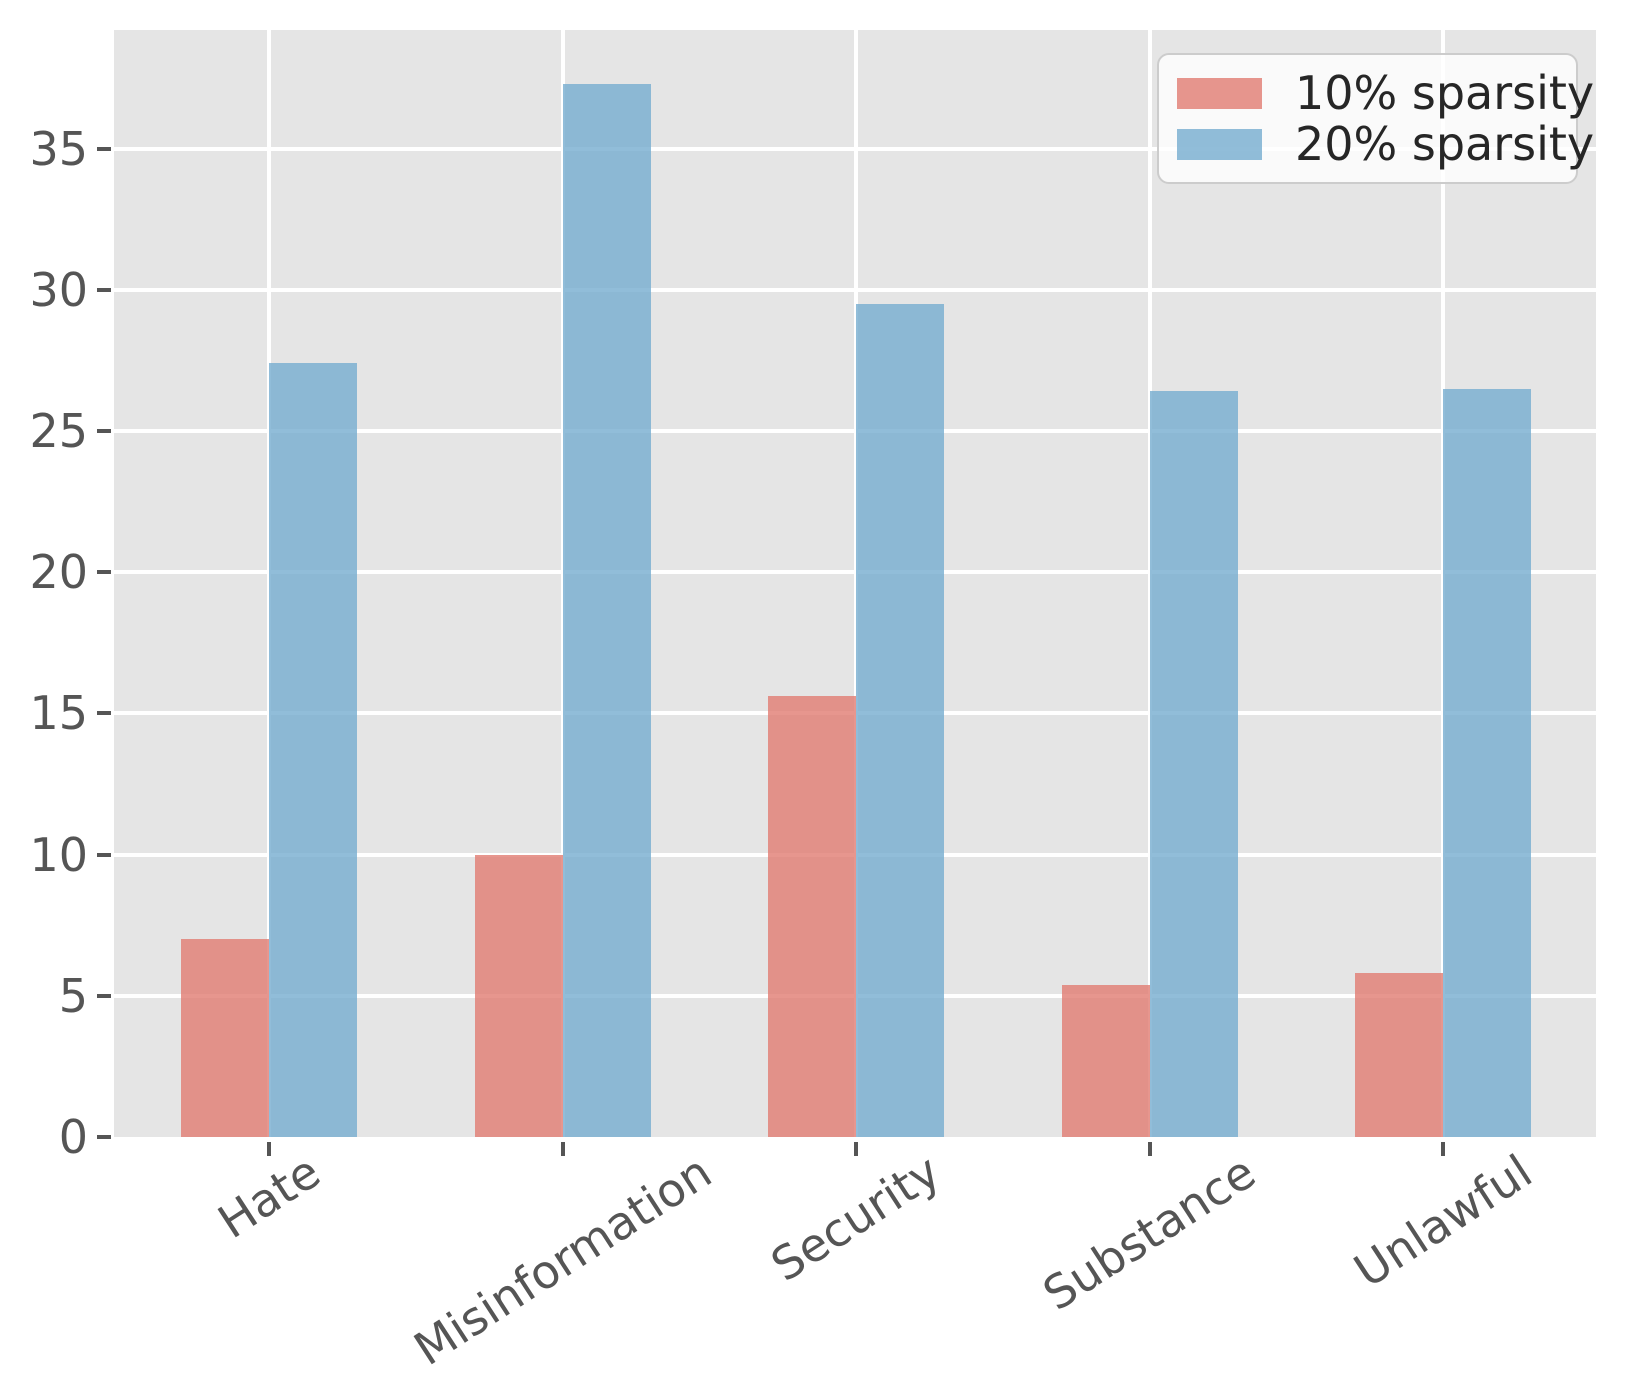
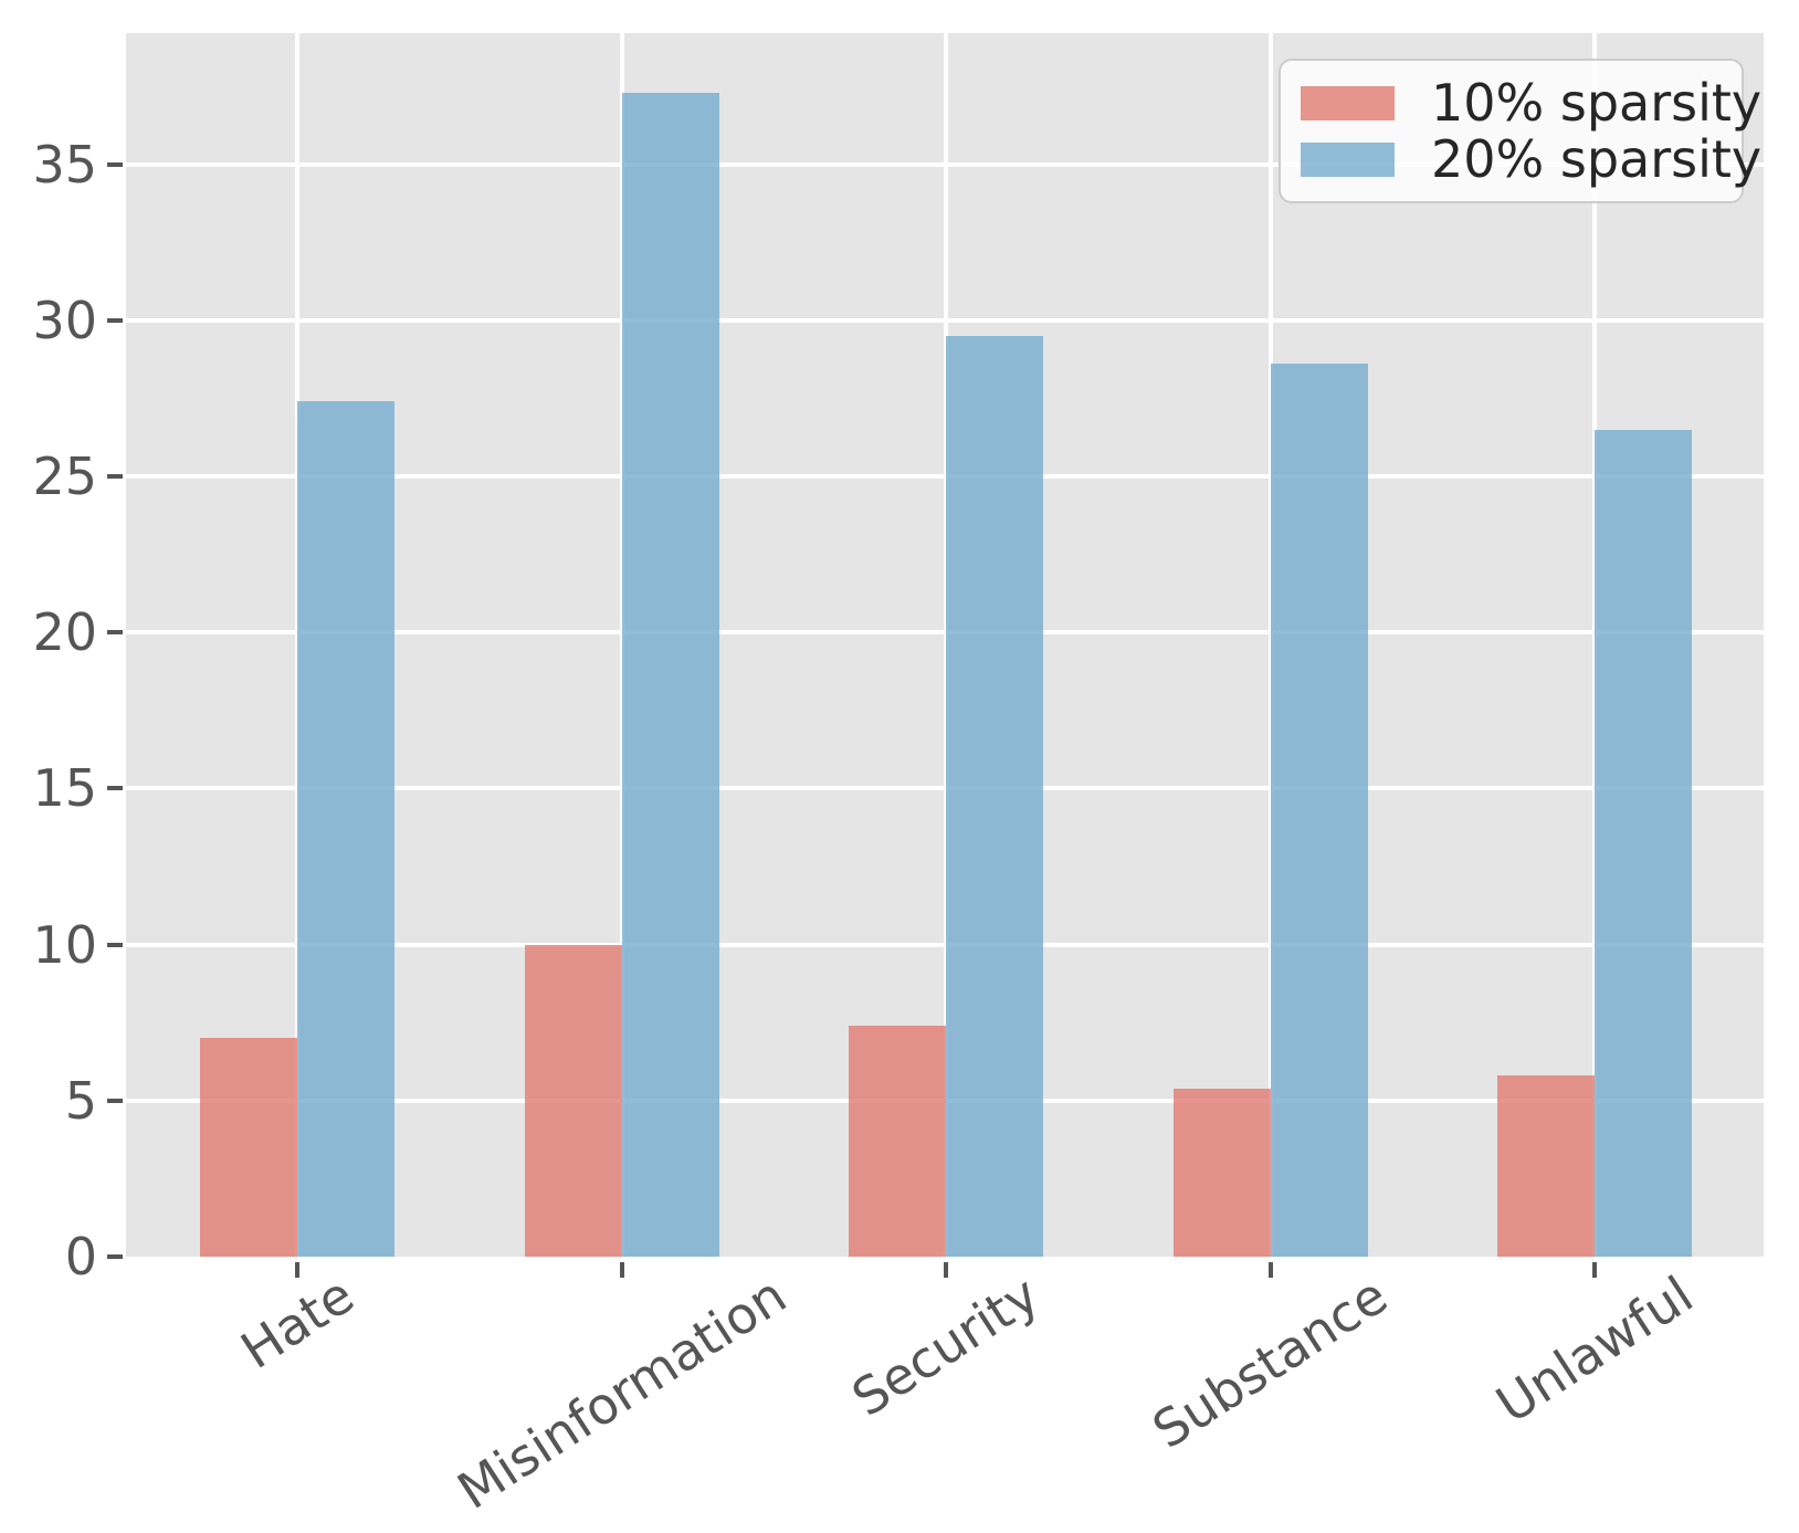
10% sparsity/Security: 15.6 -> 7.4
20% sparsity/Substance: 26.4 -> 28.6
